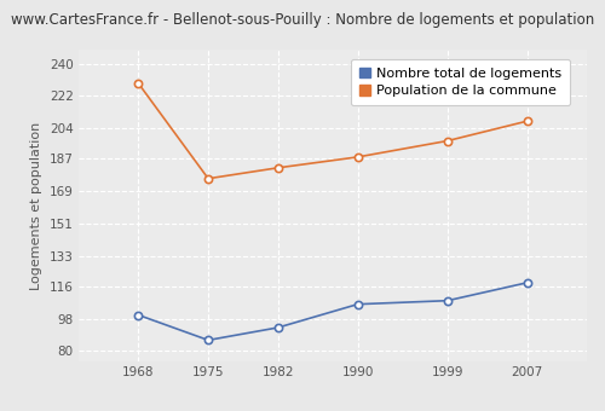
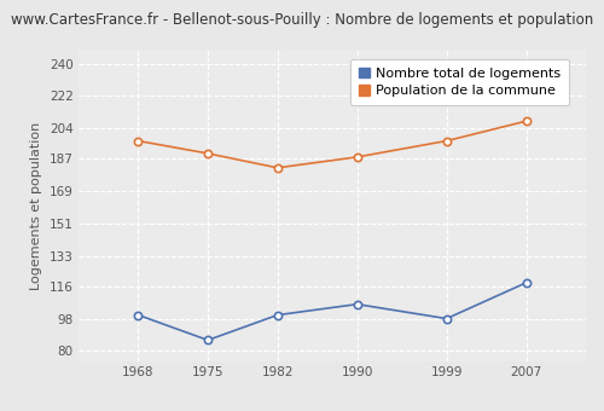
Population de la commune/1968: 229 -> 197
Population de la commune/1975: 176 -> 190
Nombre total de logements/1982: 93 -> 100
Nombre total de logements/1999: 108 -> 98
